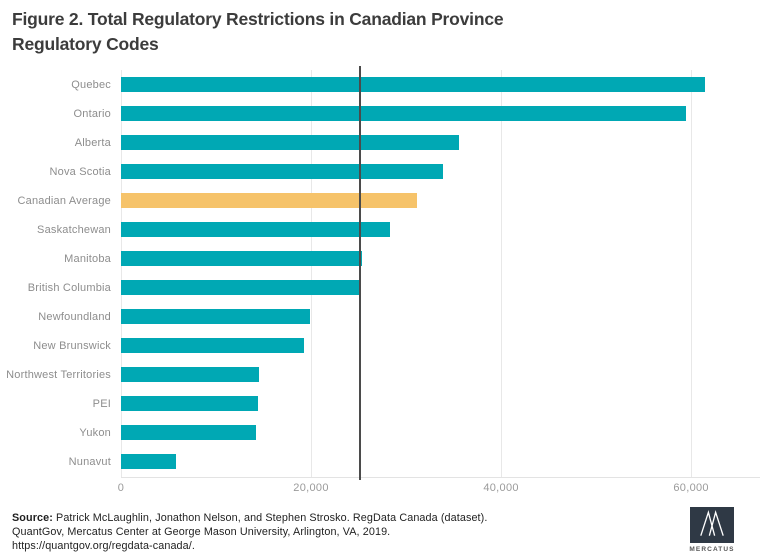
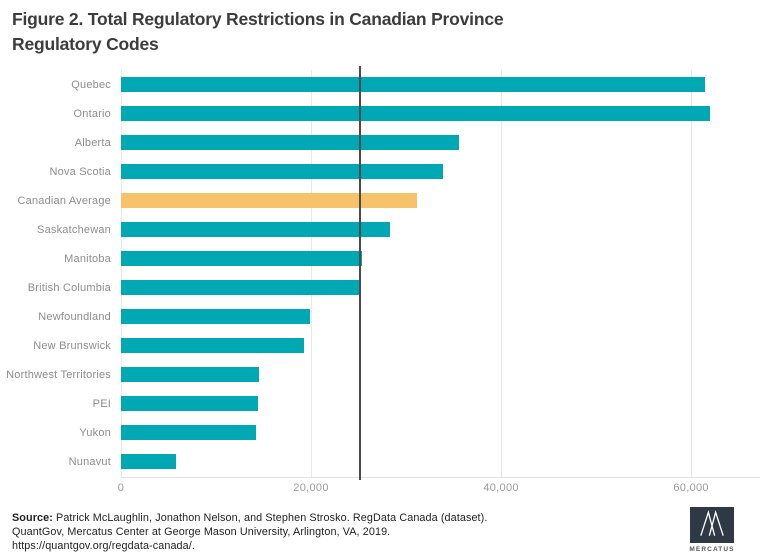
Ontario: 60000 -> 62000
